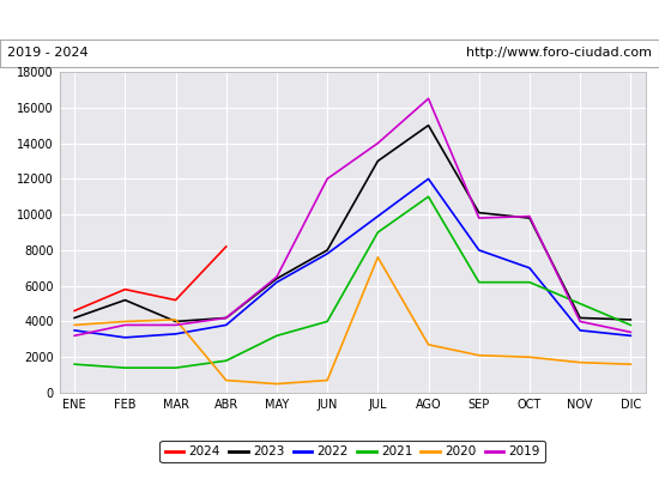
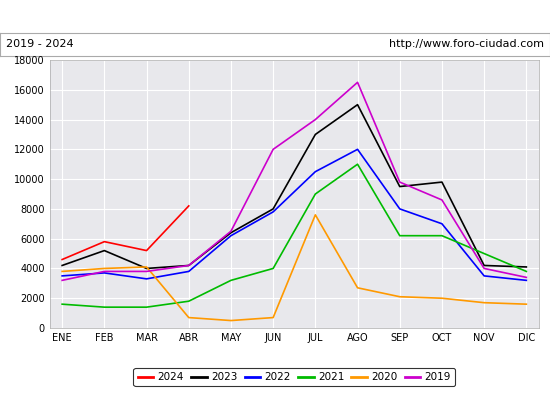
2022/FEB: 3100 -> 3700
2022/JUL: 9900 -> 10500
2023/SEP: 10100 -> 9500
2019/OCT: 9900 -> 8600
